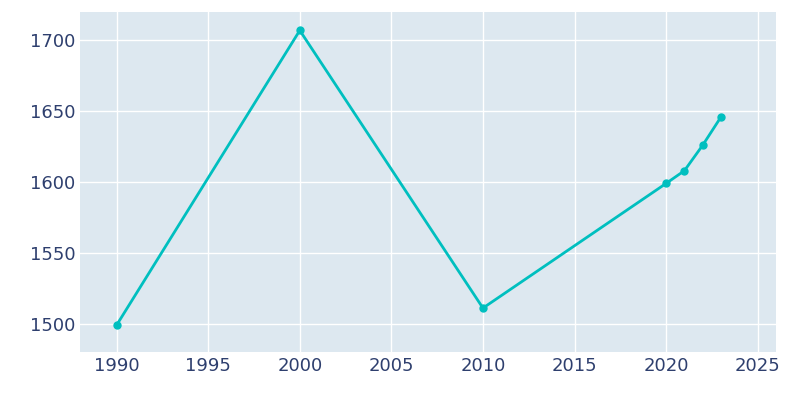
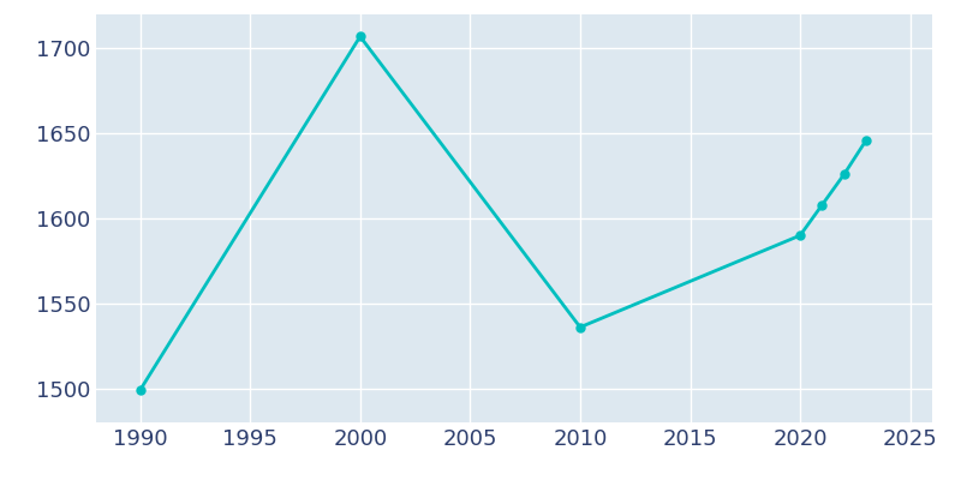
2010: 1511 -> 1536
2020: 1599 -> 1590
